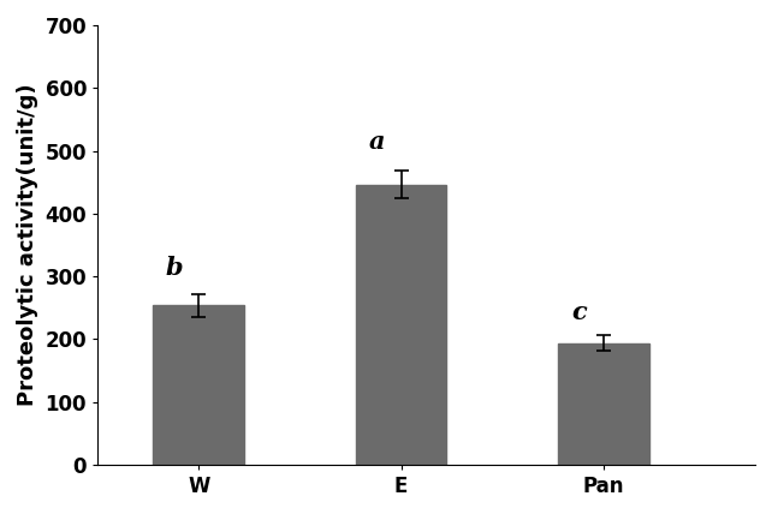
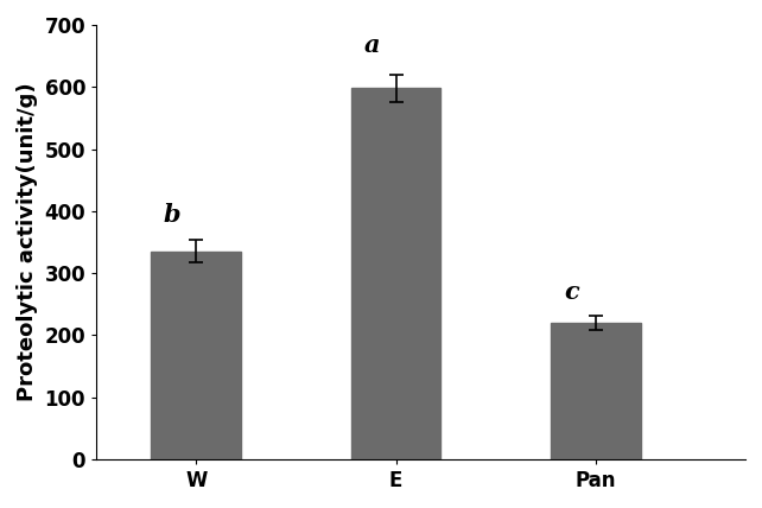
W: 254 -> 335
E: 446 -> 598
Pan: 194 -> 220
